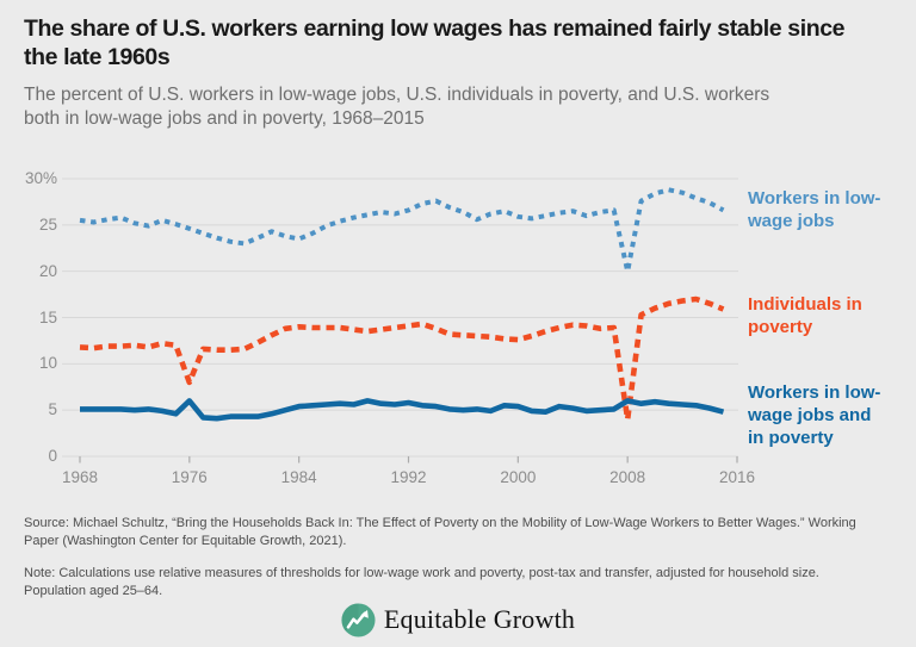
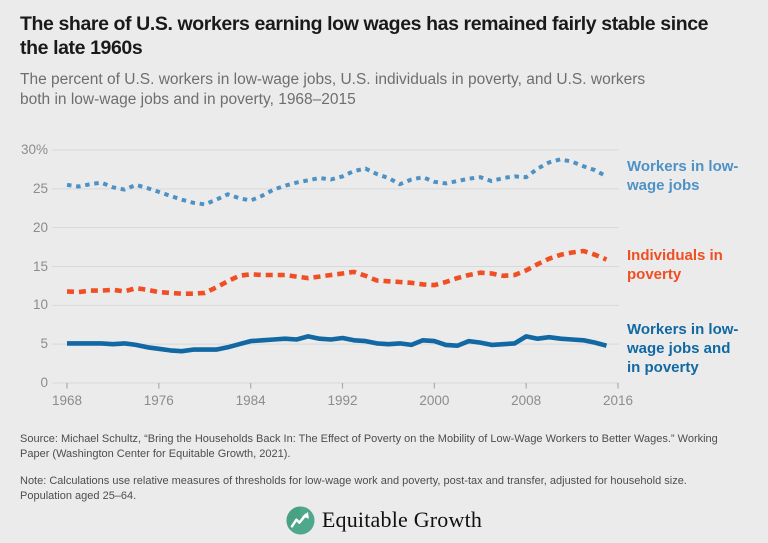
Individuals in poverty/1976: 8% -> 12%
Workers in low-wage jobs and in poverty/1976: 6% -> 4%
Workers in low-wage jobs/2008: 20% -> 26%
Individuals in poverty/2008: 4% -> 14%
